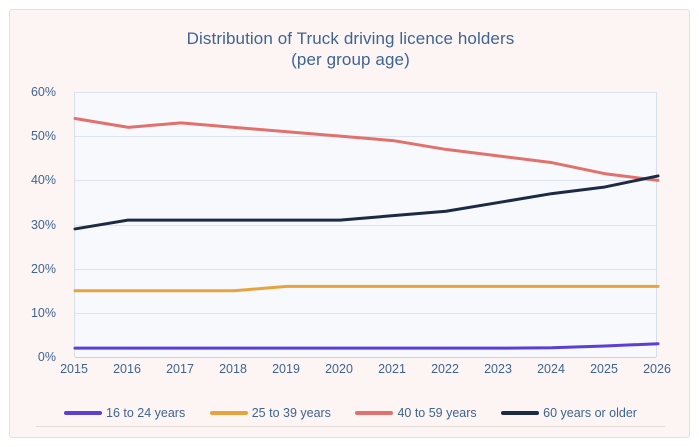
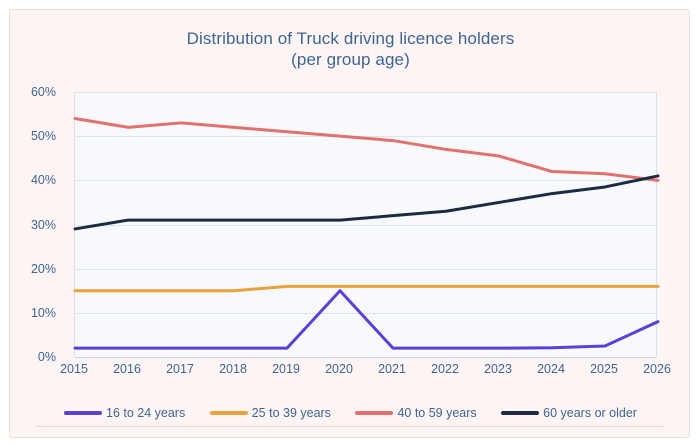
16 to 24 years/2020: 2% -> 15%
40 to 59 years/2024: 44% -> 42%
16 to 24 years/2026: 3% -> 8%
